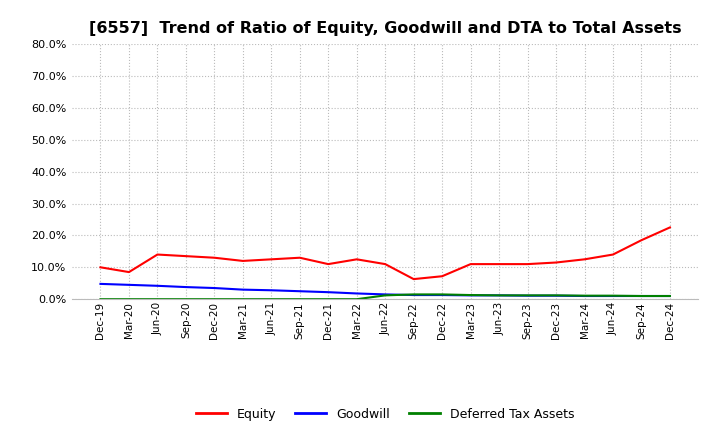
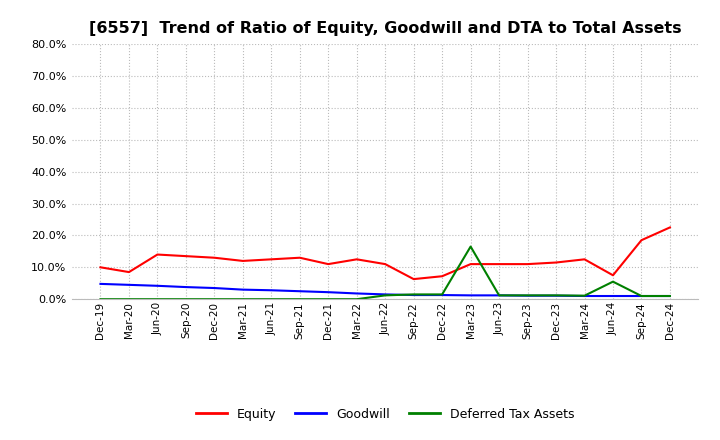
Deferred Tax Assets/Mar-23: 1.3% -> 16.5%
Equity/Jun-24: 14.0% -> 7.5%
Deferred Tax Assets/Jun-24: 1.1% -> 5.5%
